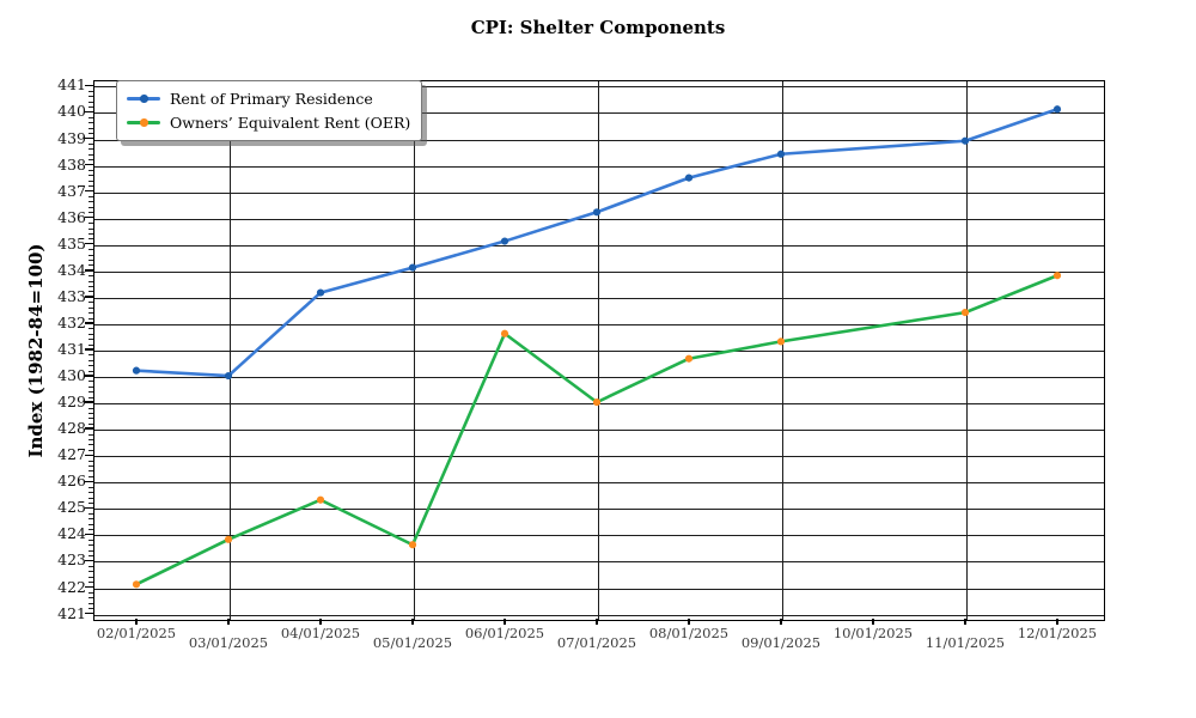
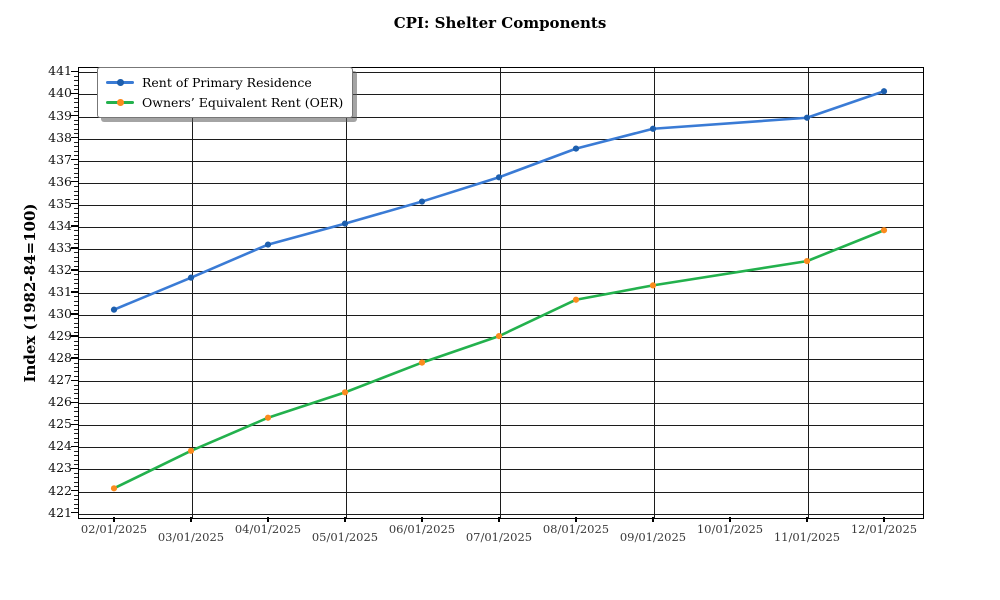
Rent of Primary Residence/03/01/2025: 430.0 -> 431.6
Owners’ Equivalent Rent (OER)/05/01/2025: 423.6 -> 426.4
Owners’ Equivalent Rent (OER)/06/01/2025: 431.6 -> 427.8
